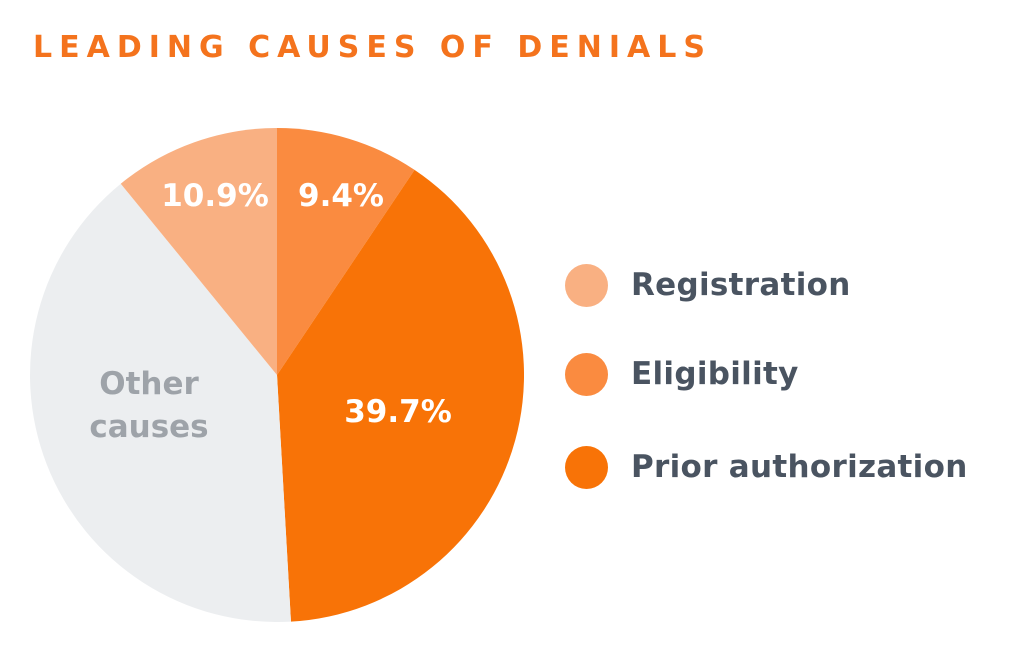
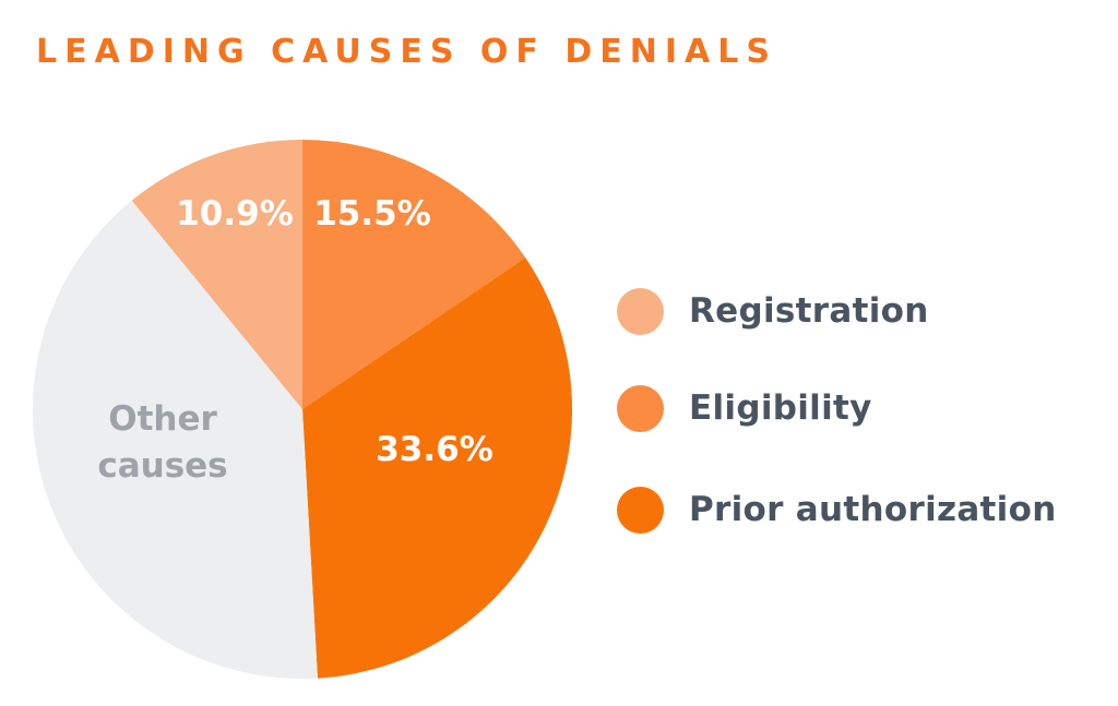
Eligibility: 9.4% -> 15.5%
Prior authorization: 39.7% -> 33.6%
